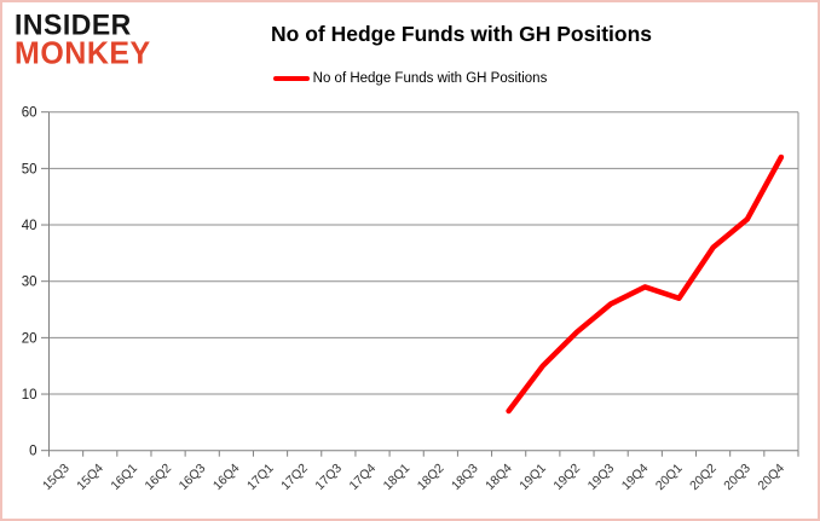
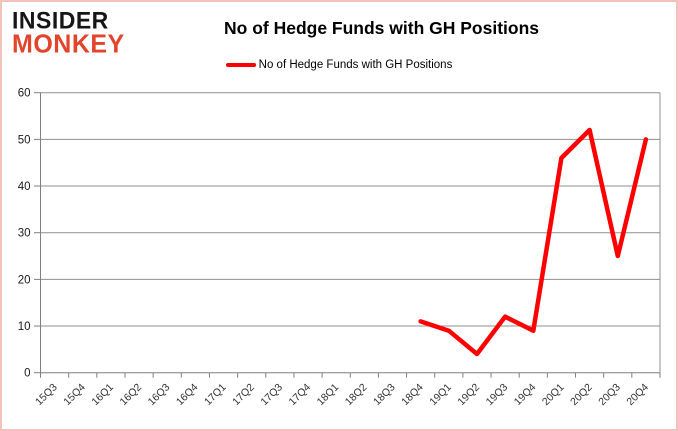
18Q4: 7 -> 11
19Q1: 15 -> 9
19Q2: 21 -> 4
19Q3: 26 -> 12
19Q4: 29 -> 9
20Q1: 27 -> 46
20Q2: 36 -> 52
20Q3: 41 -> 25
20Q4: 52 -> 50
